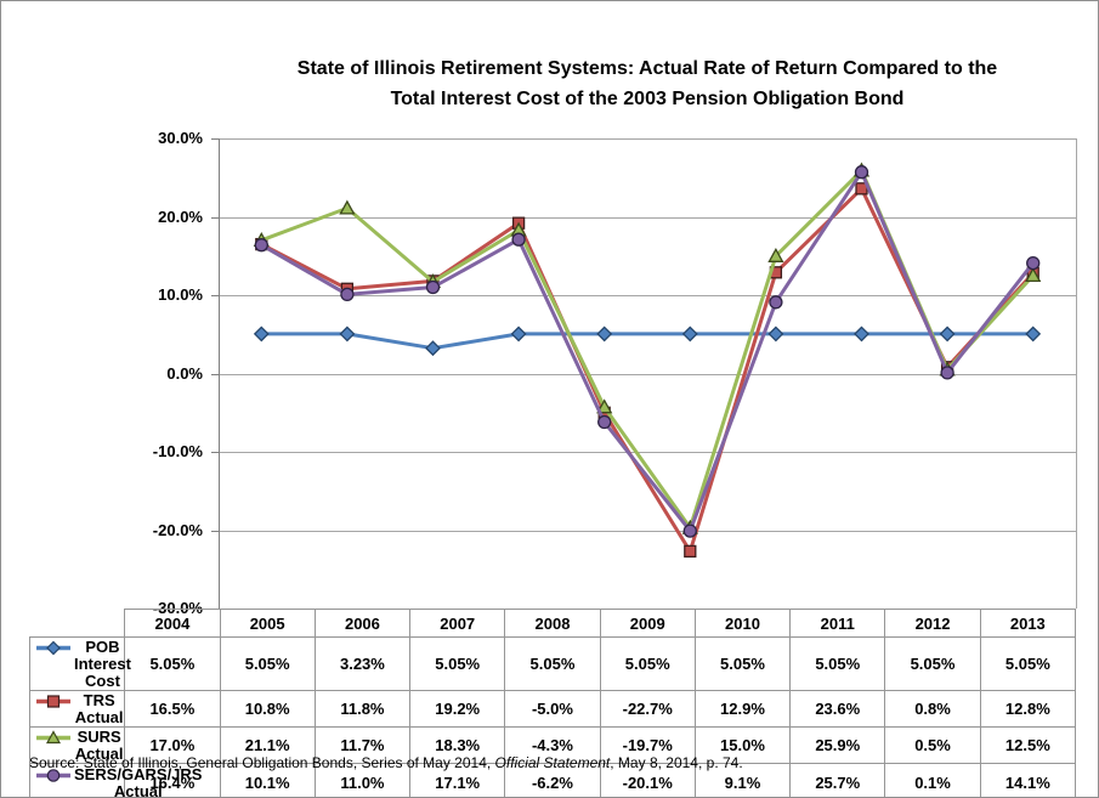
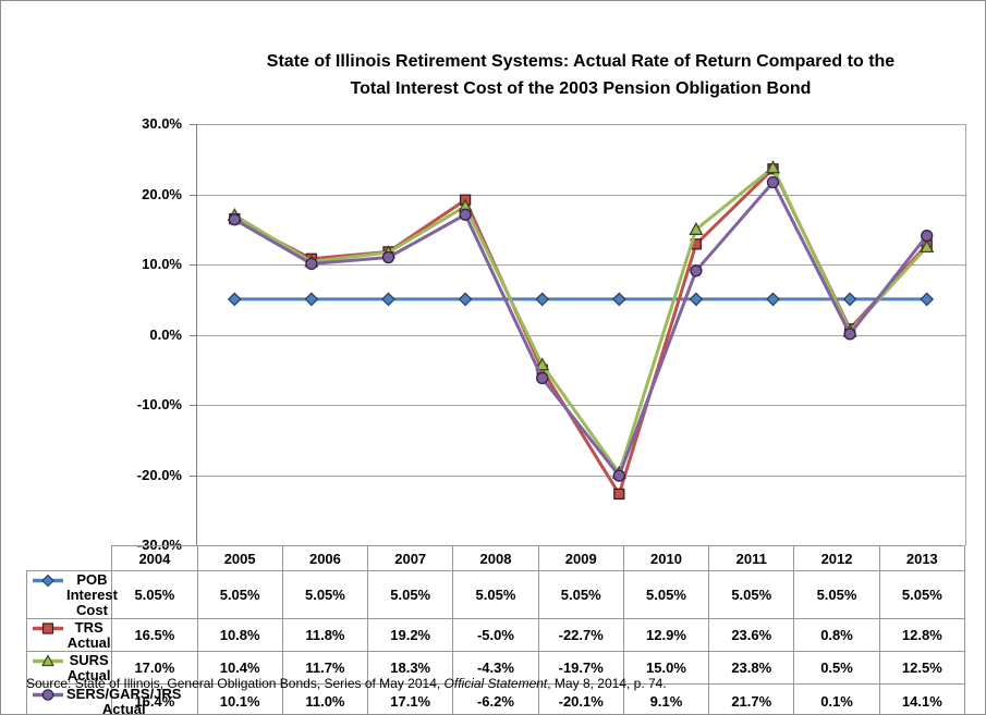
SURS Actual/2005: 21.1% -> 10.4%
POB Interest Cost/2006: 3.23% -> 5.05%
SURS Actual/2011: 25.9% -> 23.8%
SERS/GARS/JRS Actual/2011: 25.7% -> 21.7%
